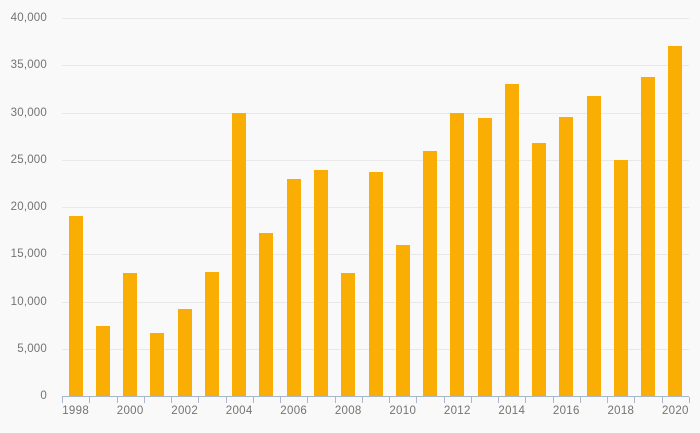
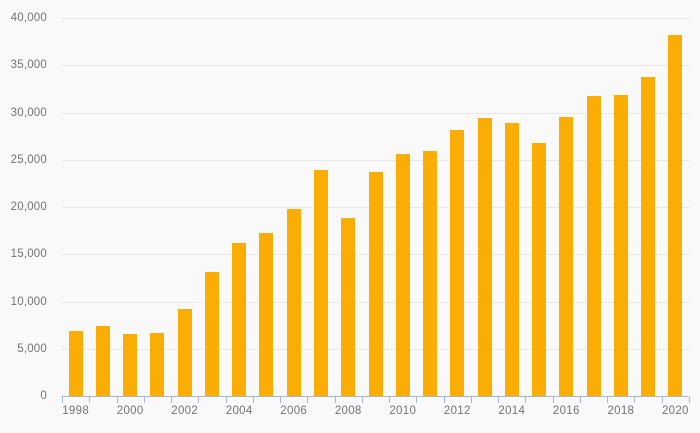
1998: 19000 -> 7000
2000: 13000 -> 7000
2004: 30000 -> 16000
2006: 23000 -> 20000
2008: 13000 -> 19000
2010: 16000 -> 26000
2012: 30000 -> 28000
2014: 33000 -> 29000
2018: 25000 -> 32000
2020: 37000 -> 38000
